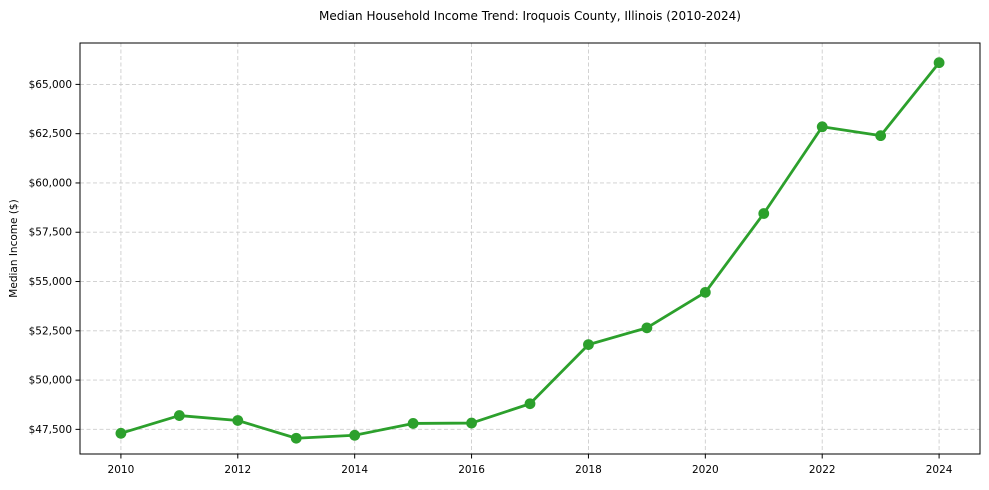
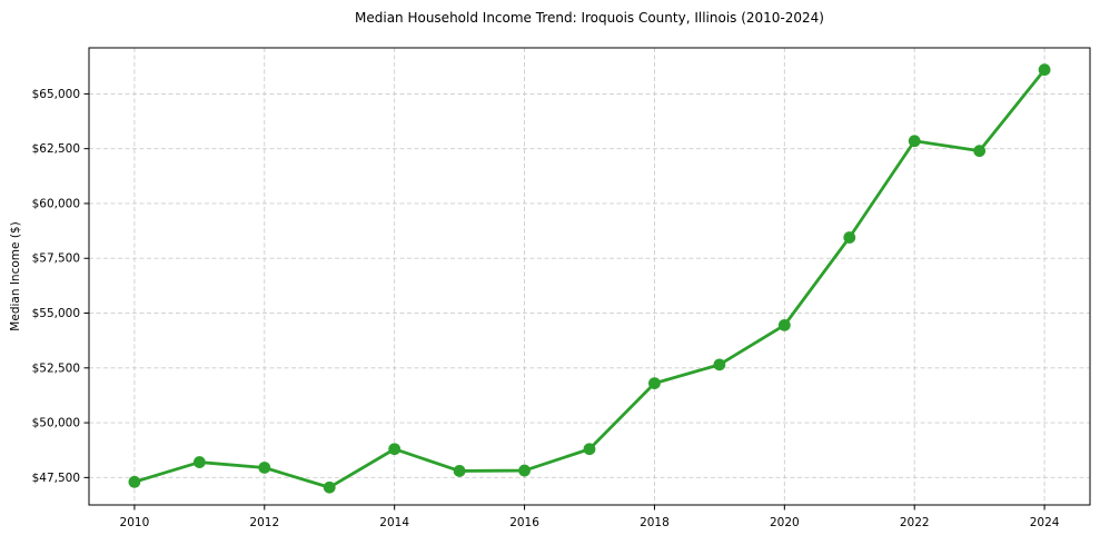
2014: $47200 -> $48800
